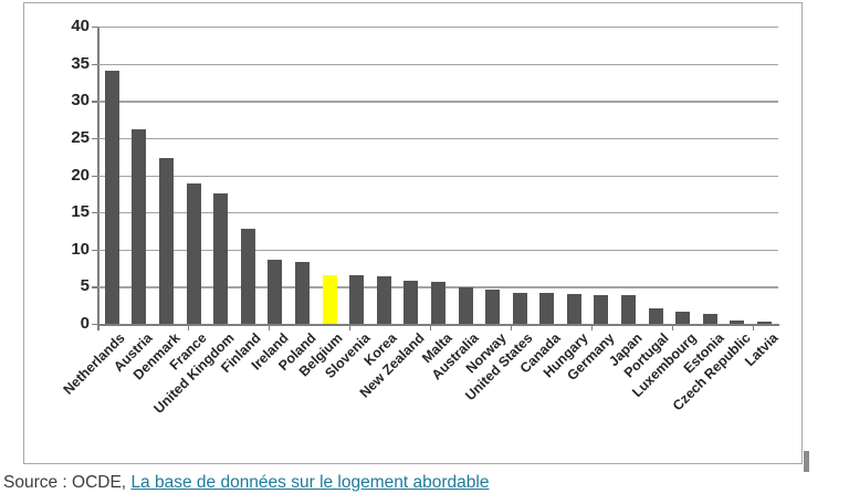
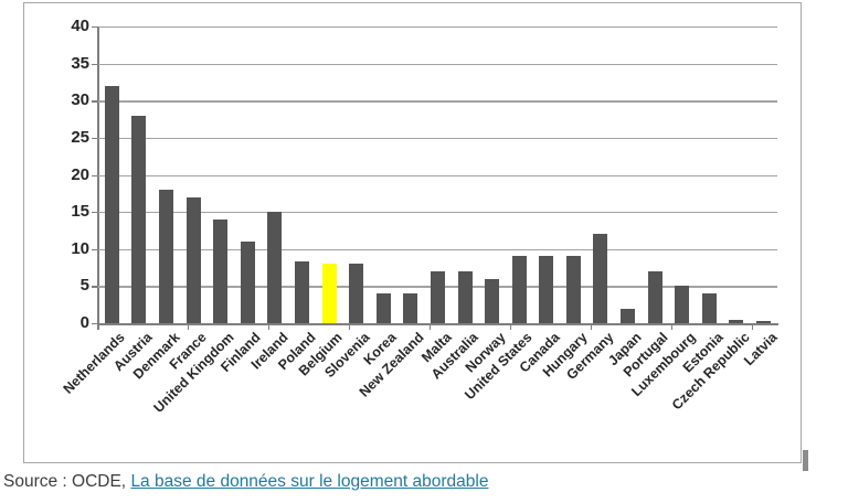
Netherlands: 34 -> 32
Austria: 26 -> 28
Denmark: 22 -> 18
France: 19 -> 17
United Kingdom: 18 -> 14
Finland: 13 -> 11
Ireland: 9 -> 15
Belgium: 7 -> 8
Slovenia: 6 -> 8
Korea: 6 -> 4
New Zealand: 6 -> 4
Malta: 6 -> 7
Australia: 5 -> 7
Norway: 5 -> 6
United States: 4 -> 9
Canada: 4 -> 9
Hungary: 4 -> 9
Germany: 4 -> 12
Japan: 4 -> 2
Portugal: 2 -> 7
Luxembourg: 2 -> 5
Estonia: 1 -> 4
